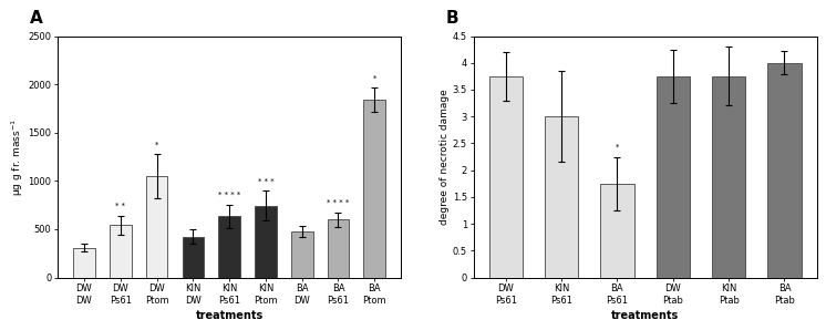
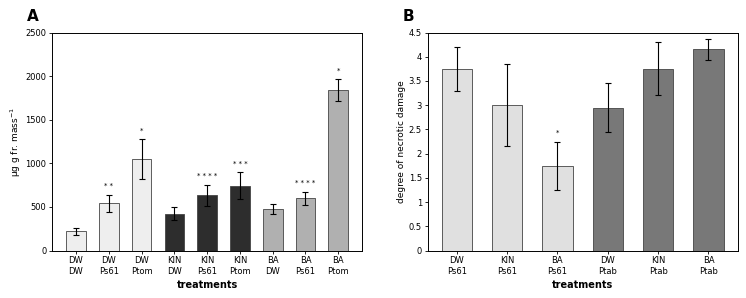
DW DW: 300 -> 220
DW Ptab: 3.75 -> 2.95
BA Ptab: 4.00 -> 4.15
